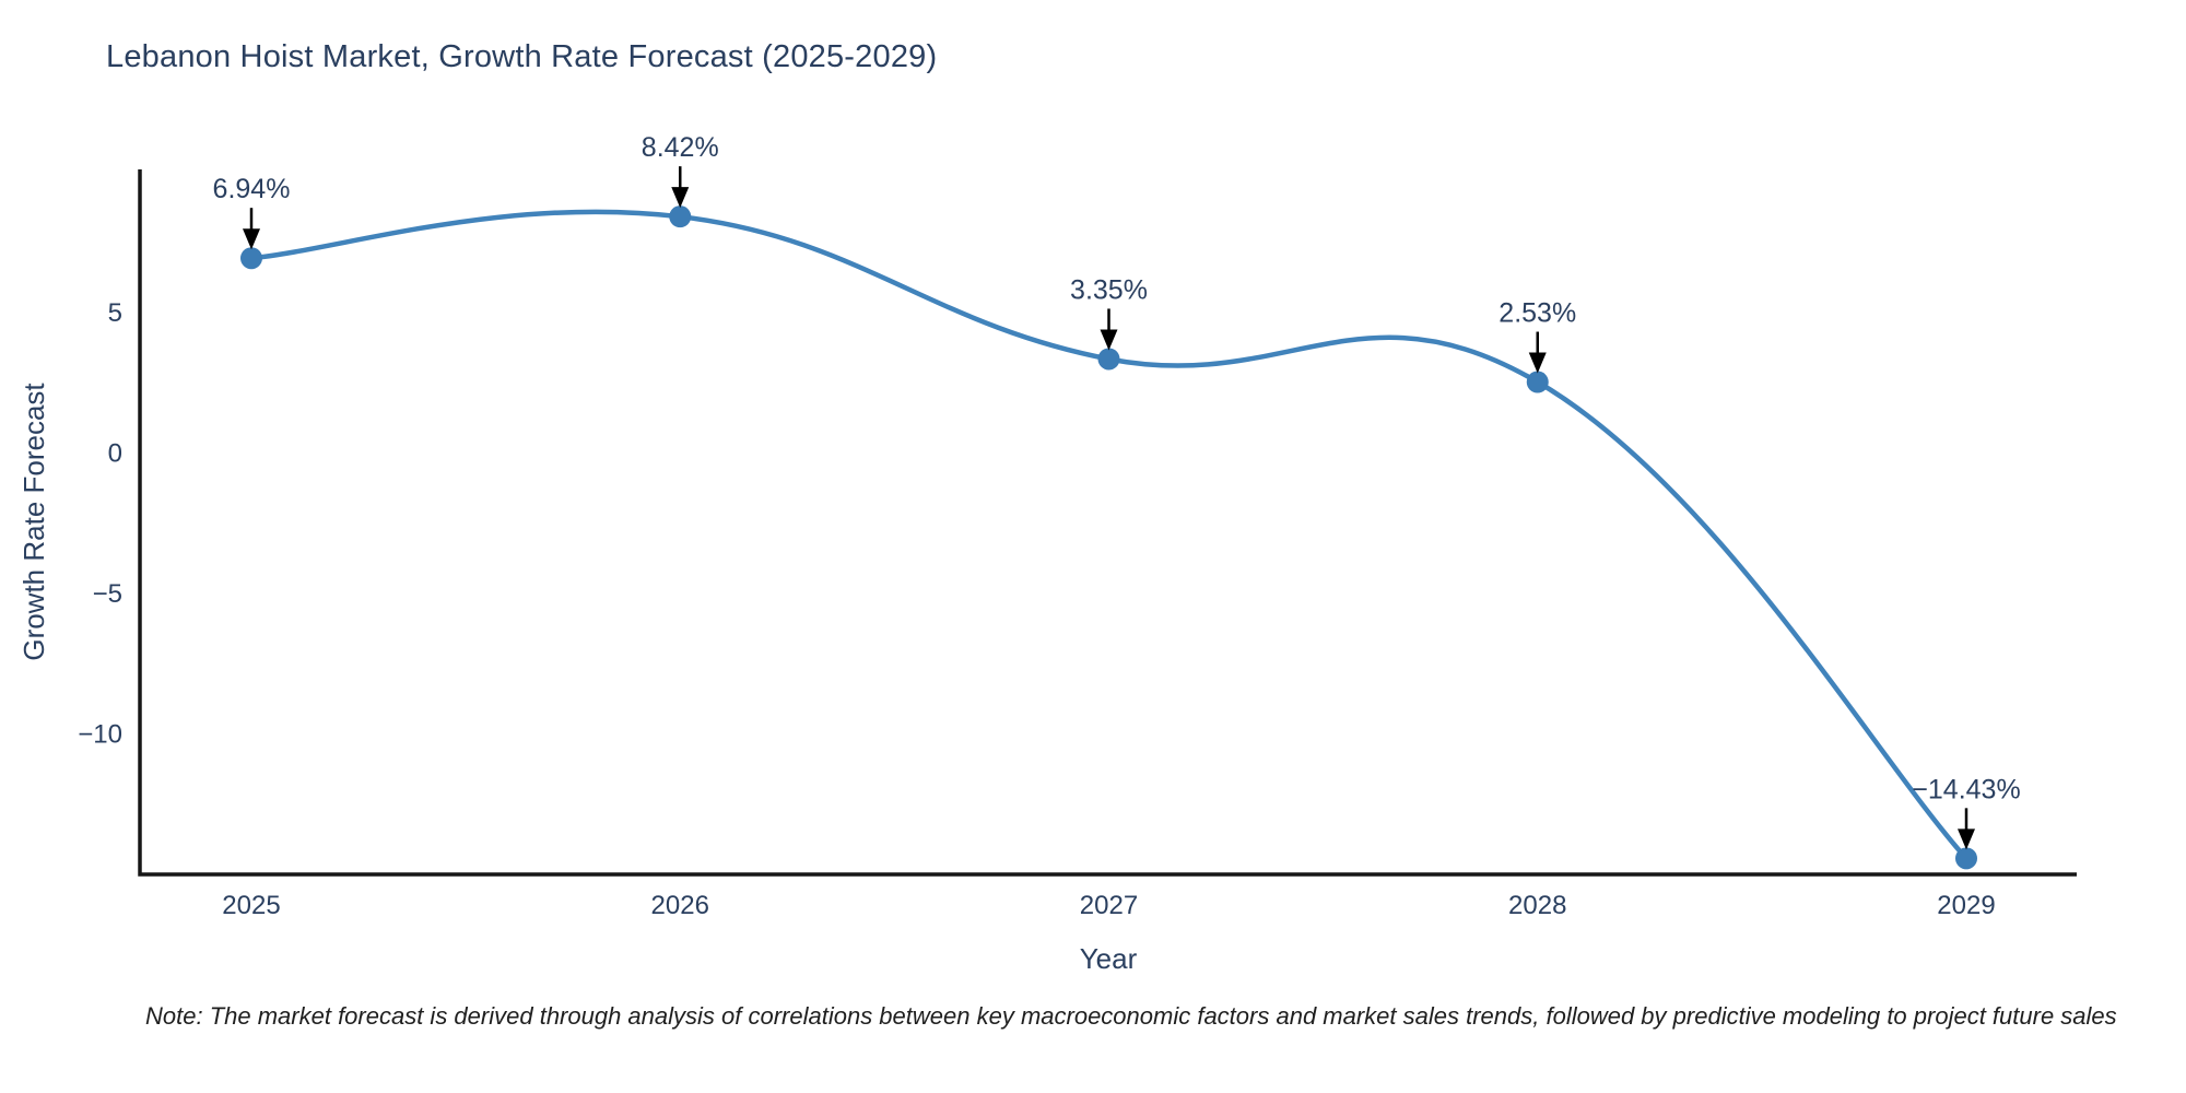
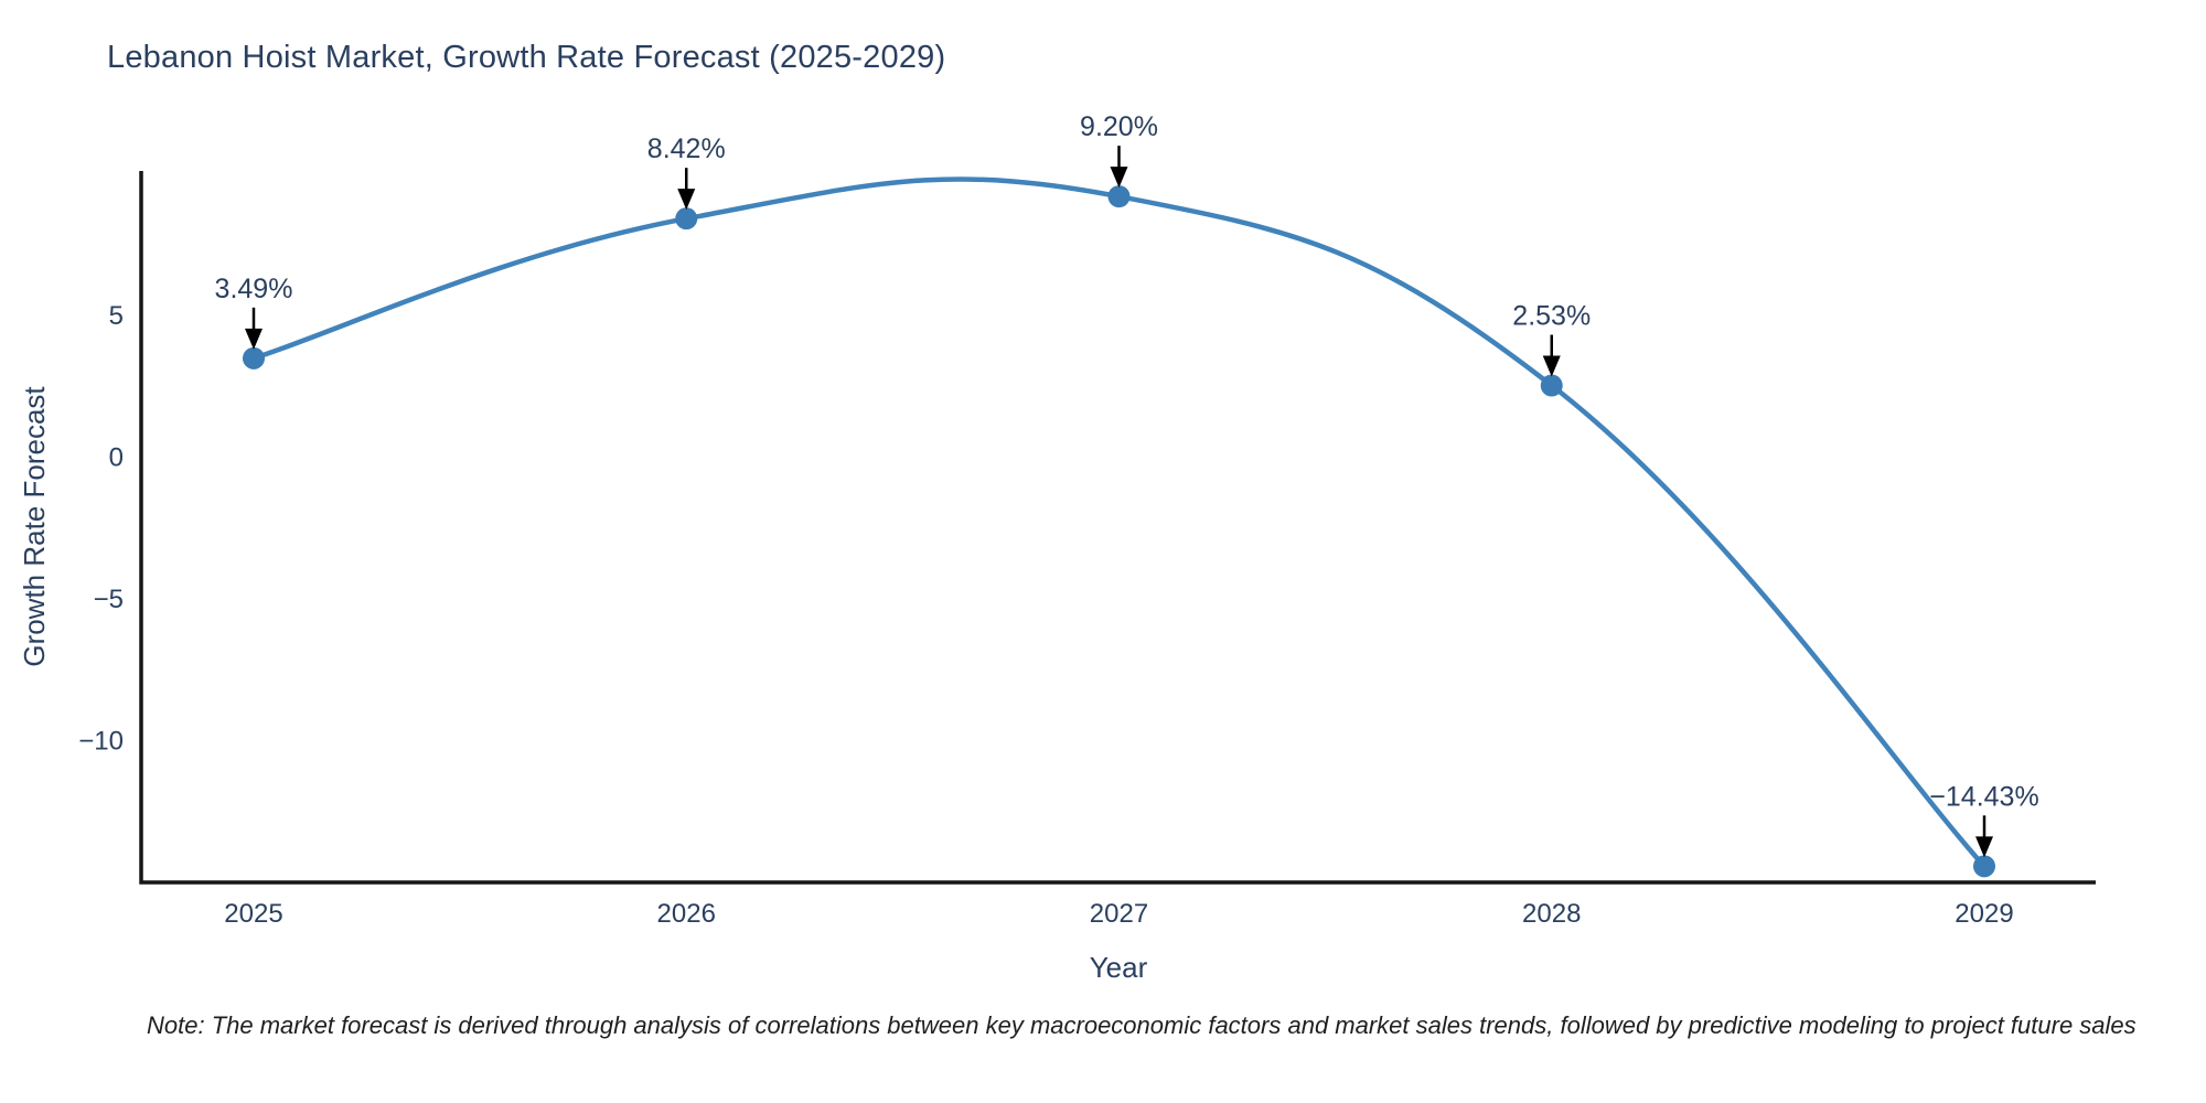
2025: 6.94% -> 3.49%
2027: 3.35% -> 9.20%
